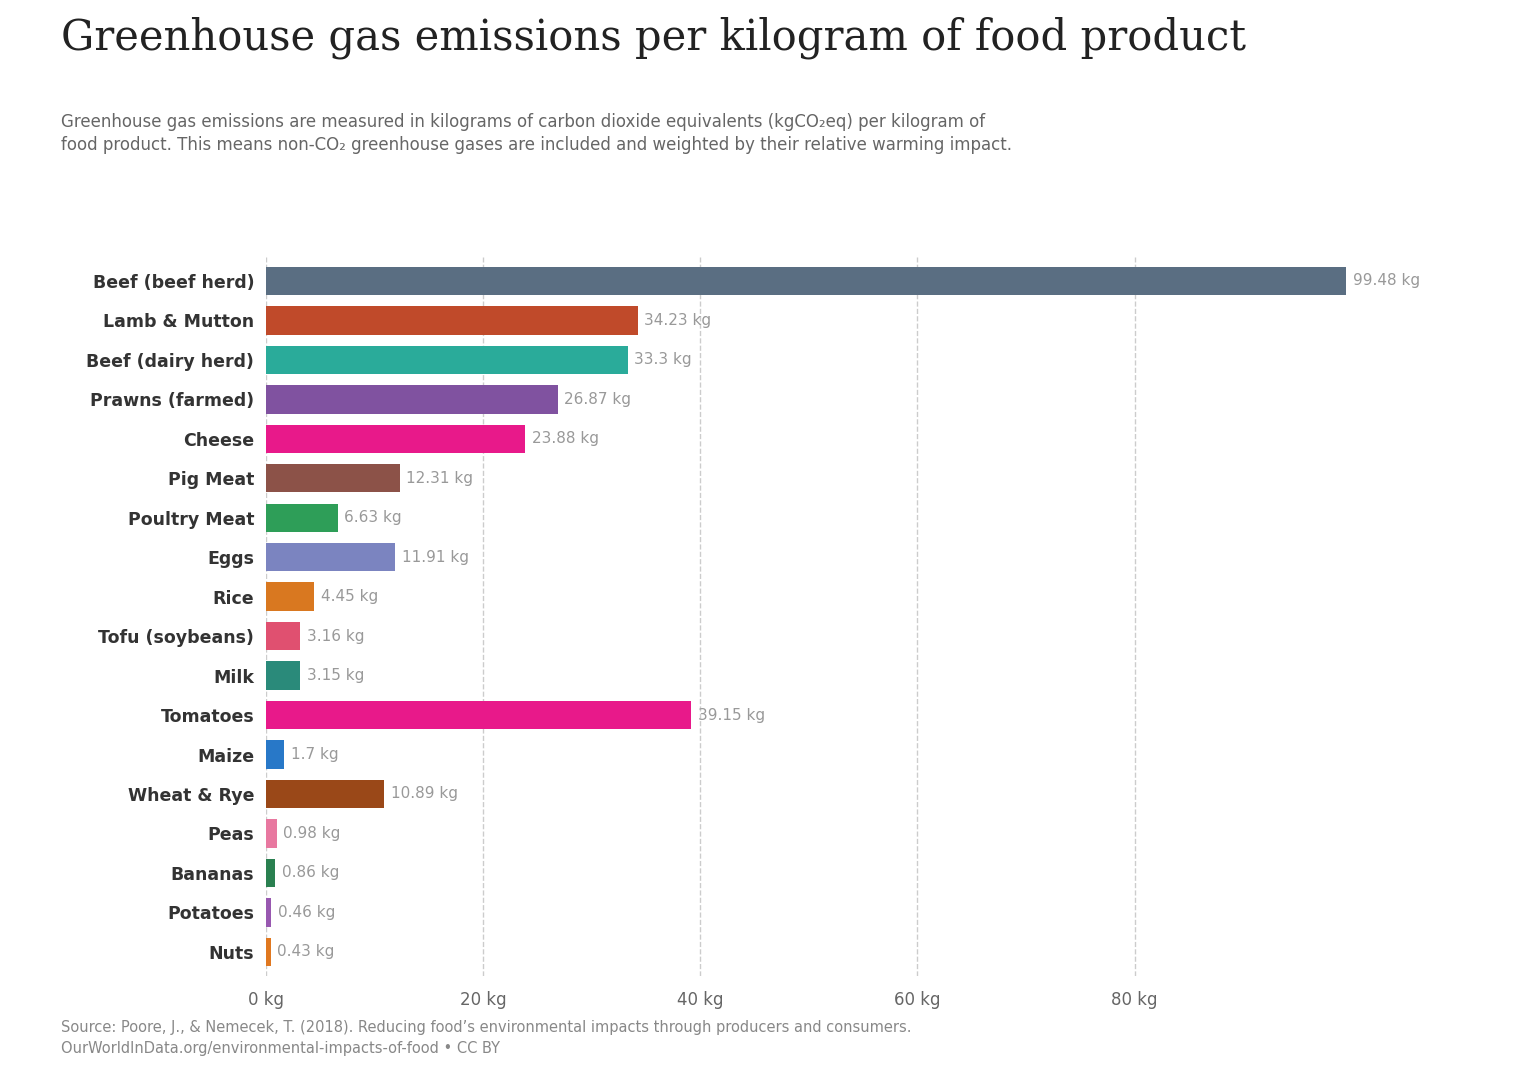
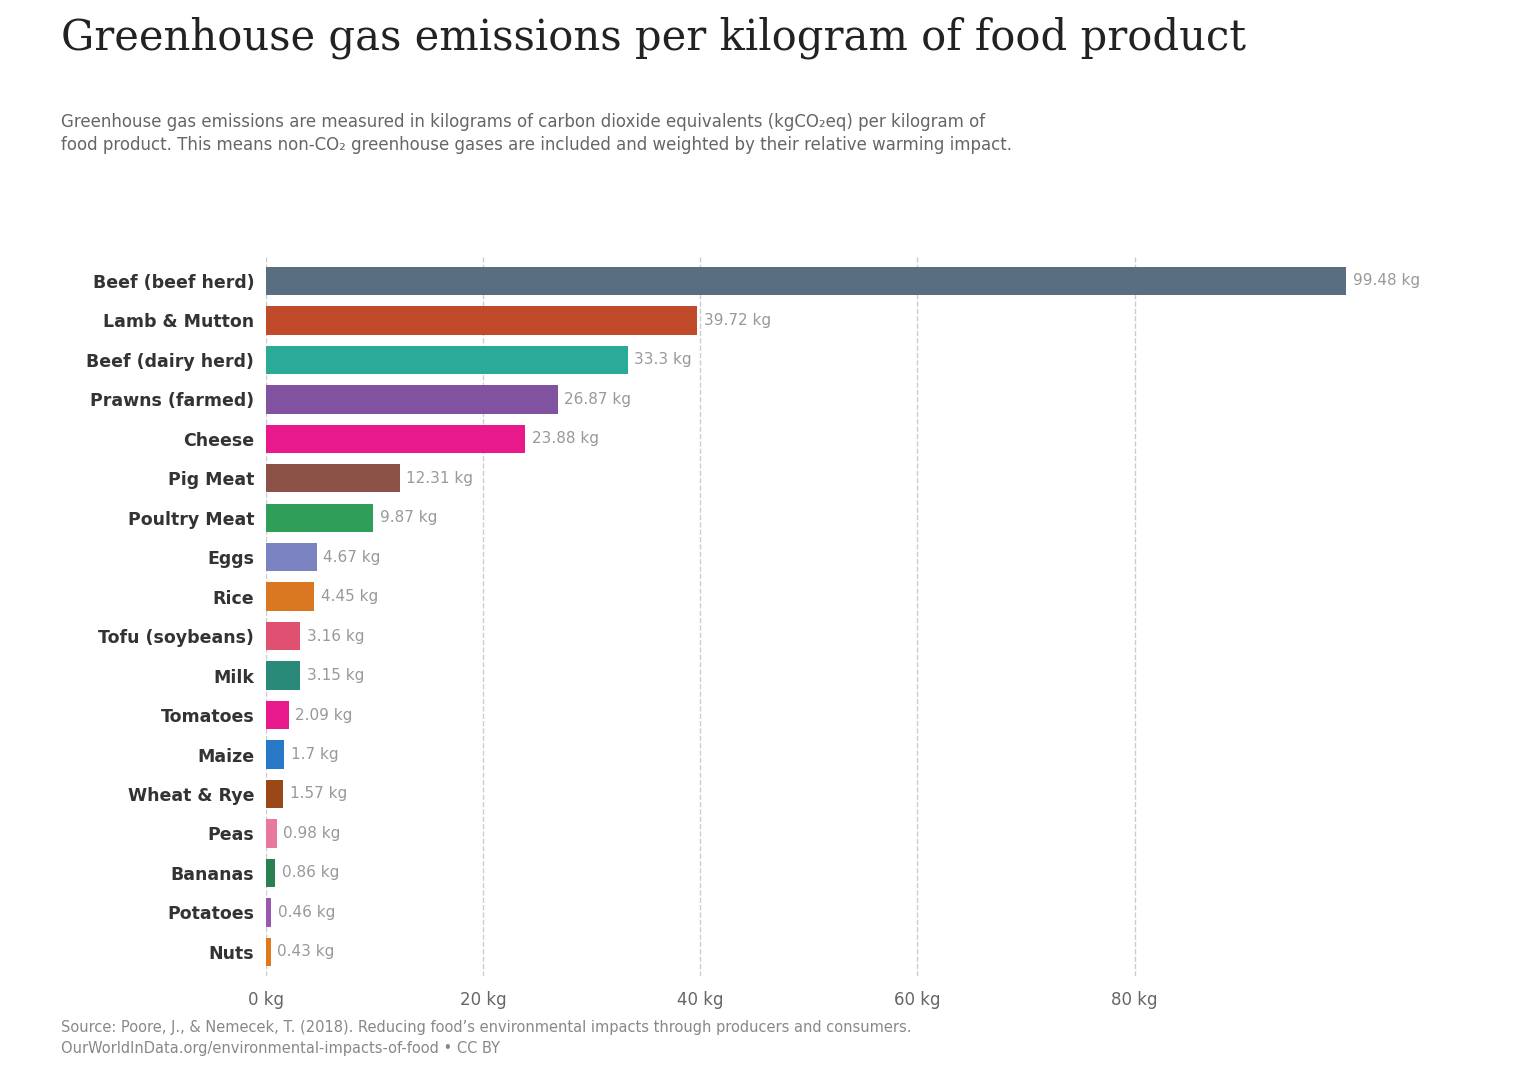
Lamb & Mutton: 34.23 -> 39.72
Poultry Meat: 6.63 -> 9.87
Eggs: 11.91 -> 4.67
Tomatoes: 39.15 -> 2.09
Wheat & Rye: 10.89 -> 1.57
